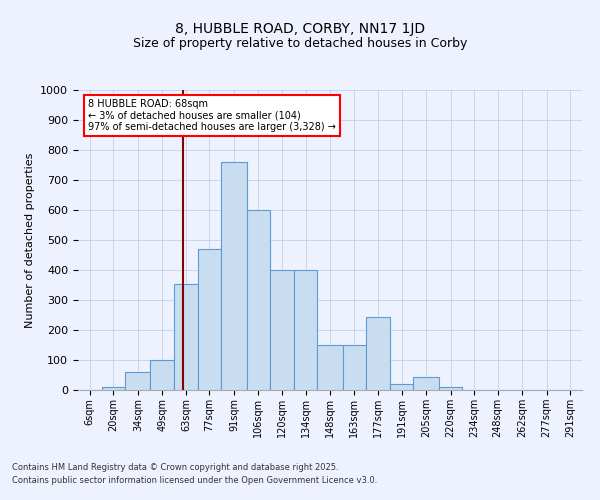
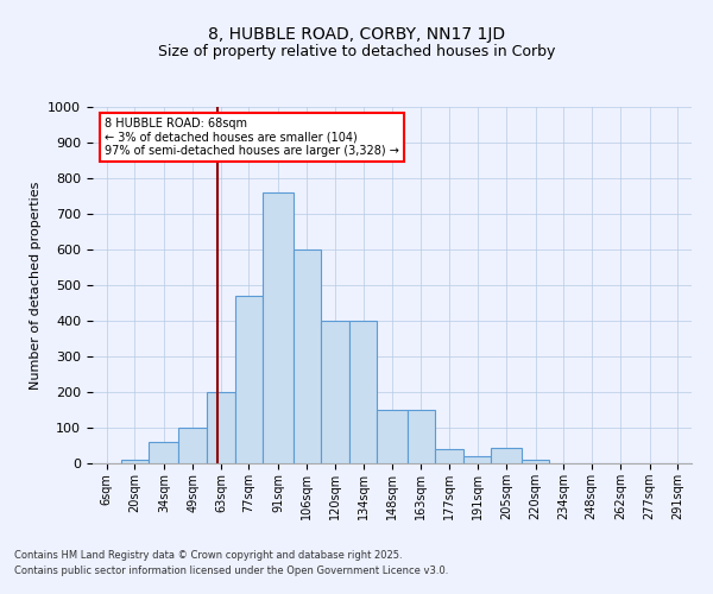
63sqm: 355 -> 200
177sqm: 245 -> 40
